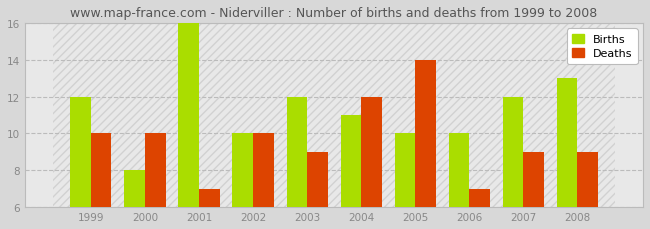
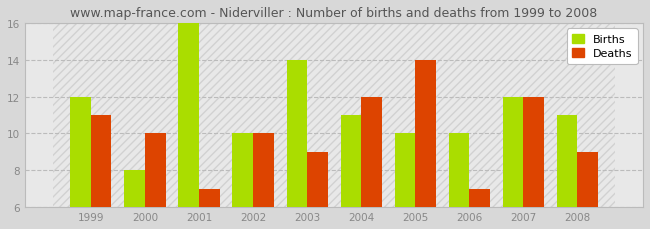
Deaths/1999: 10 -> 11
Births/2003: 12 -> 14
Deaths/2007: 9 -> 12
Births/2008: 13 -> 11
